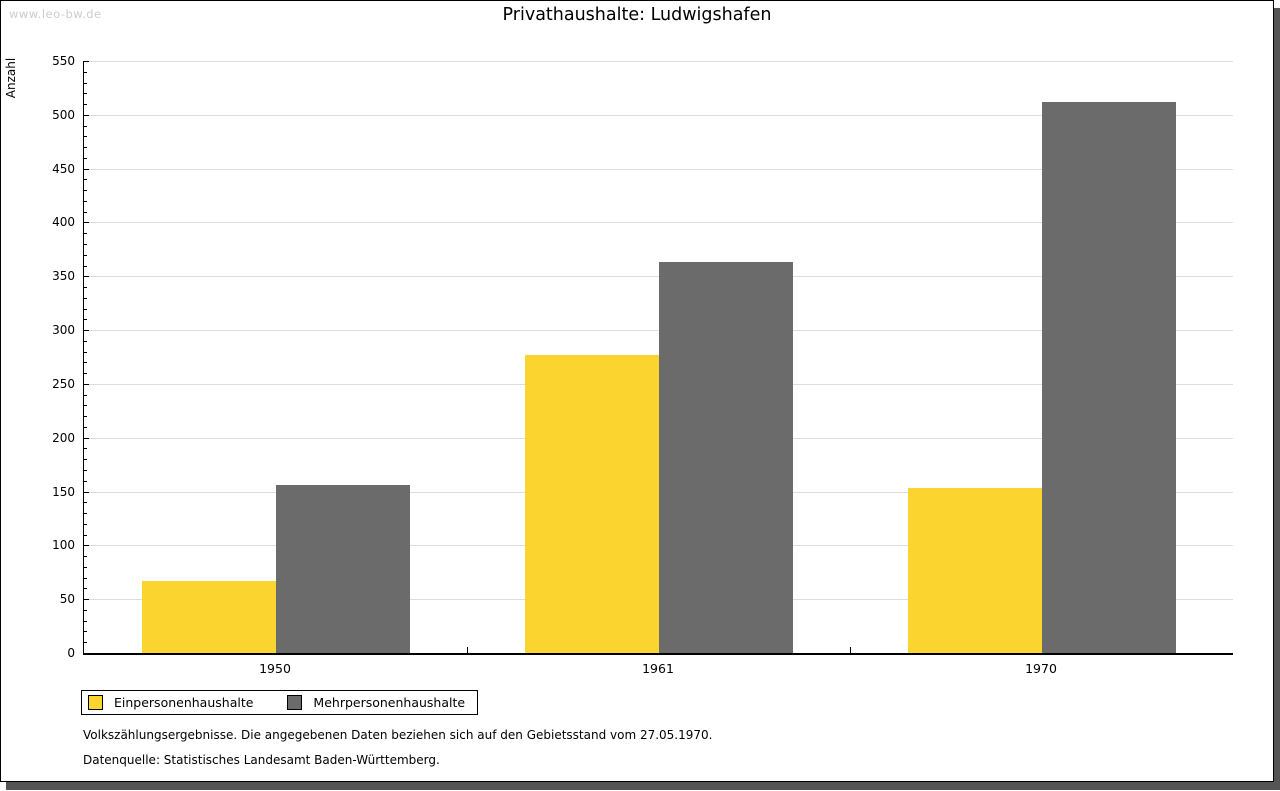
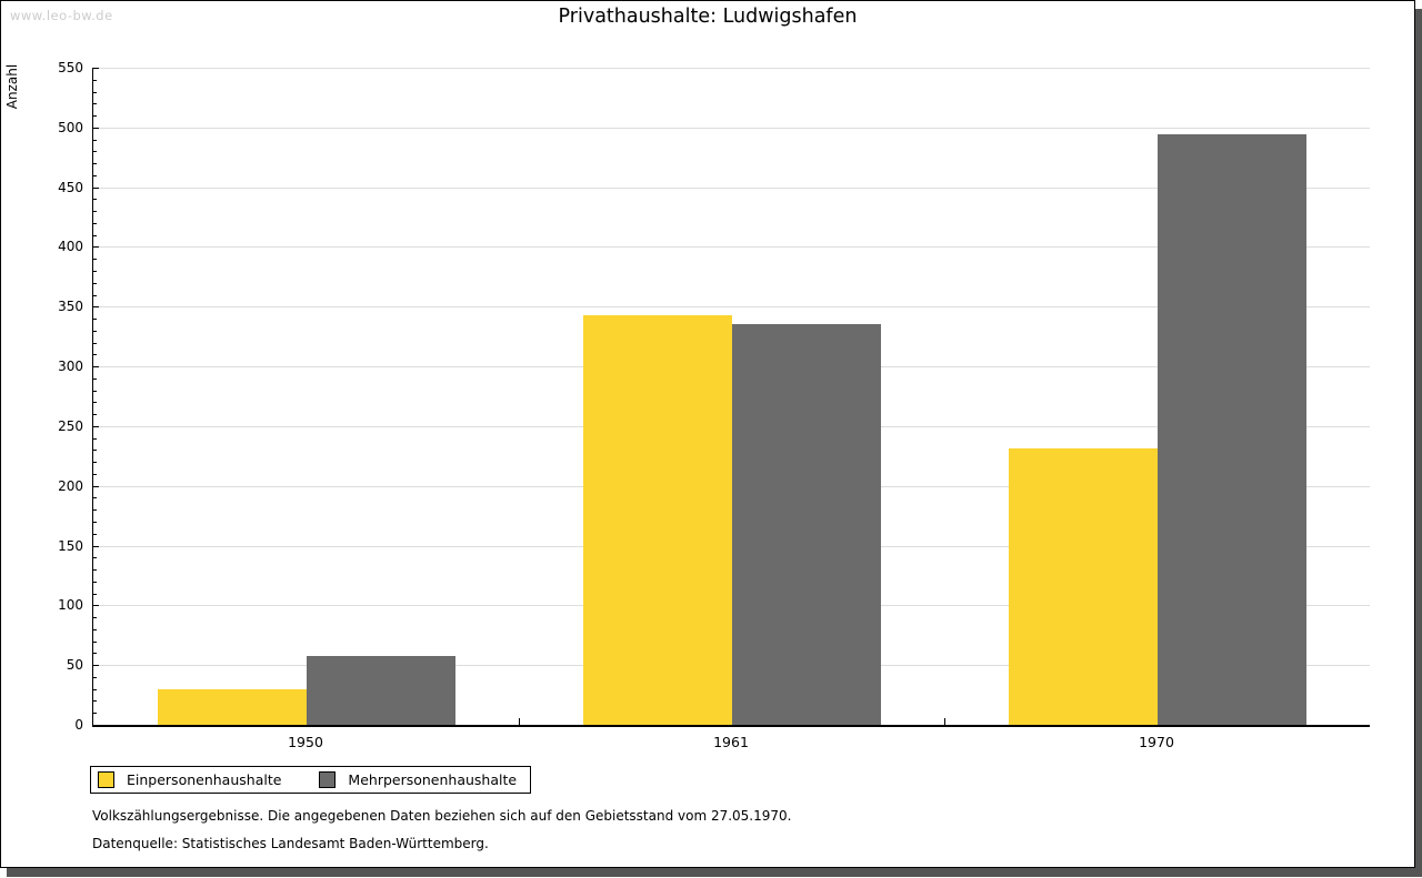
Einpersonenhaushalte/1950: 67 -> 30
Mehrpersonenhaushalte/1950: 156 -> 58
Einpersonenhaushalte/1961: 277 -> 343
Mehrpersonenhaushalte/1961: 363 -> 335
Einpersonenhaushalte/1970: 153 -> 231
Mehrpersonenhaushalte/1970: 512 -> 494
